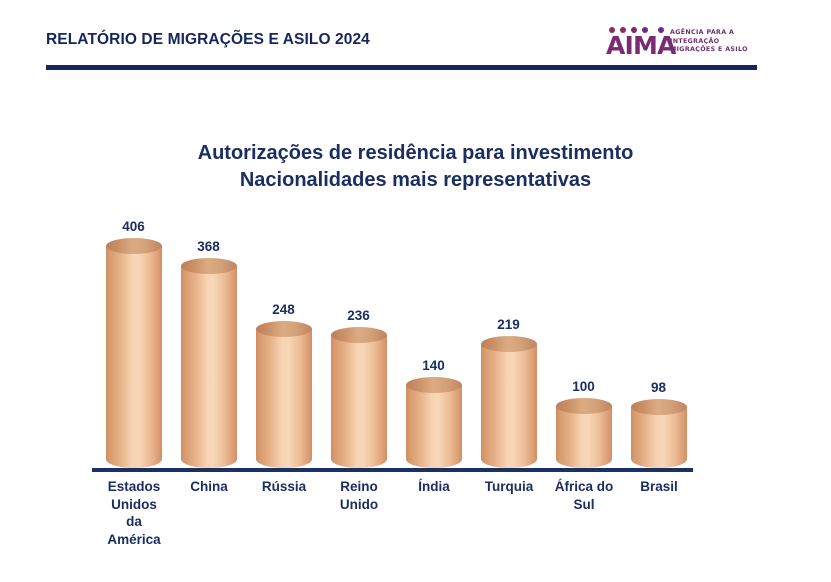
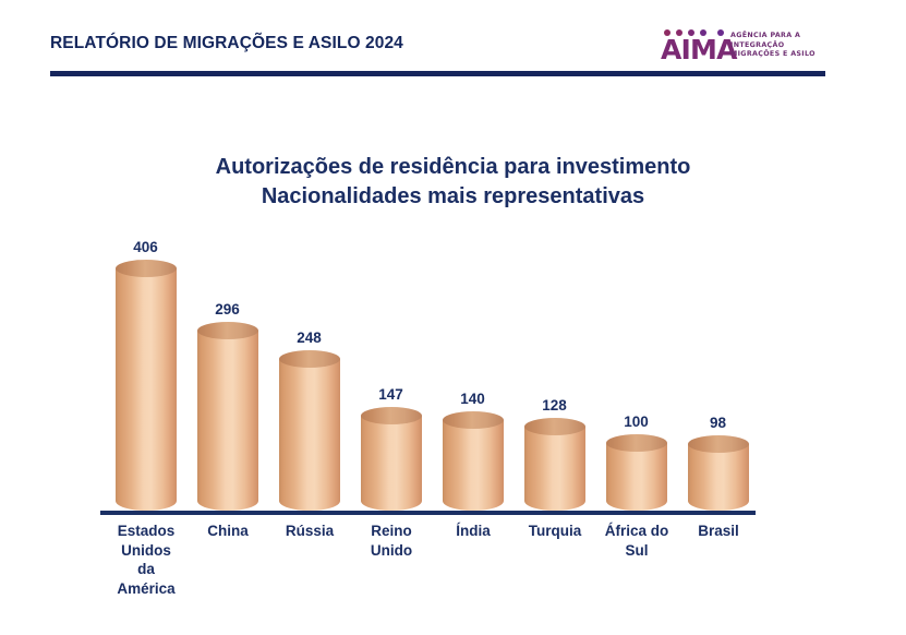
China: 368 -> 296
Reino Unido: 236 -> 147
Turquia: 219 -> 128
